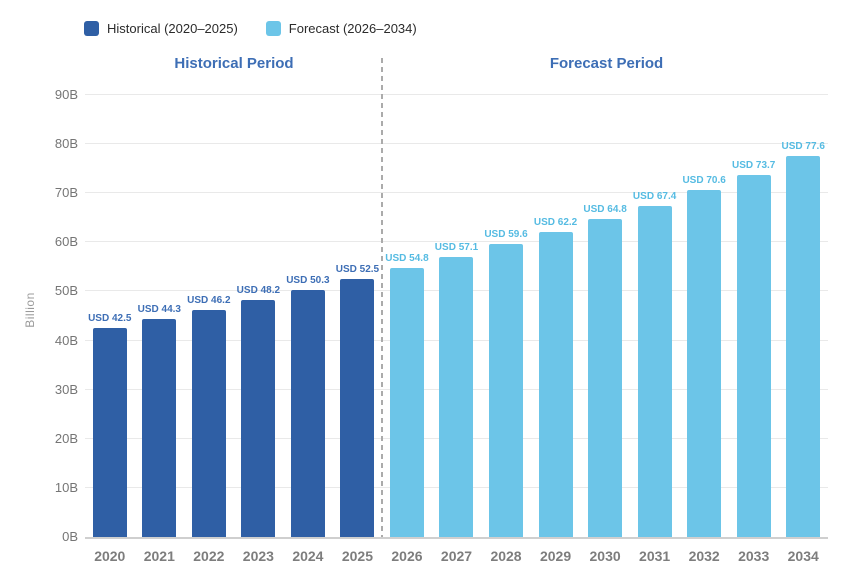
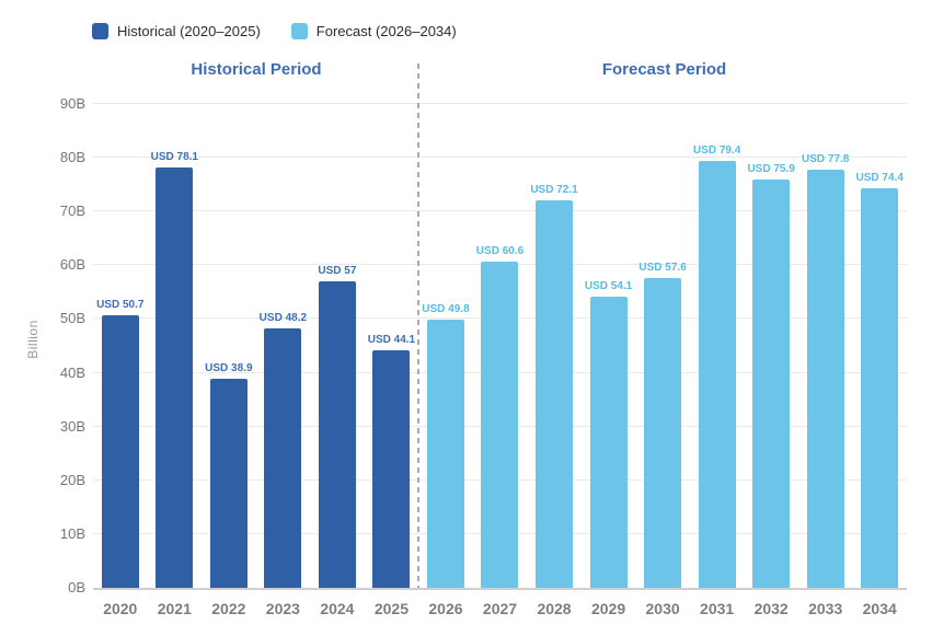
Historical (2020–2025)/2020: 42.5 -> 50.7
Historical (2020–2025)/2021: 44.3 -> 78.1
Historical (2020–2025)/2022: 46.2 -> 38.9
Historical (2020–2025)/2024: 50.3 -> 57
Historical (2020–2025)/2025: 52.5 -> 44.1
Forecast (2026–2034)/2026: 54.8 -> 49.8
Forecast (2026–2034)/2027: 57.1 -> 60.6
Forecast (2026–2034)/2028: 59.6 -> 72.1
Forecast (2026–2034)/2029: 62.2 -> 54.1
Forecast (2026–2034)/2030: 64.8 -> 57.6
Forecast (2026–2034)/2031: 67.4 -> 79.4
Forecast (2026–2034)/2032: 70.6 -> 75.9
Forecast (2026–2034)/2033: 73.7 -> 77.8
Forecast (2026–2034)/2034: 77.6 -> 74.4
